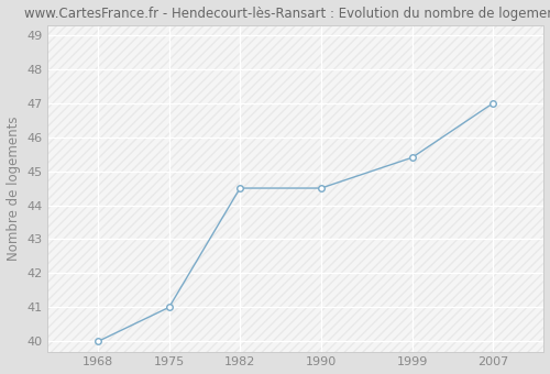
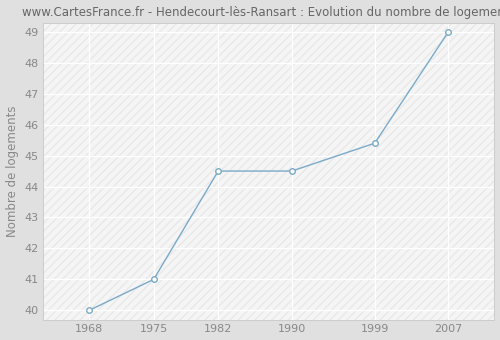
2007: 47.0 -> 49.0
